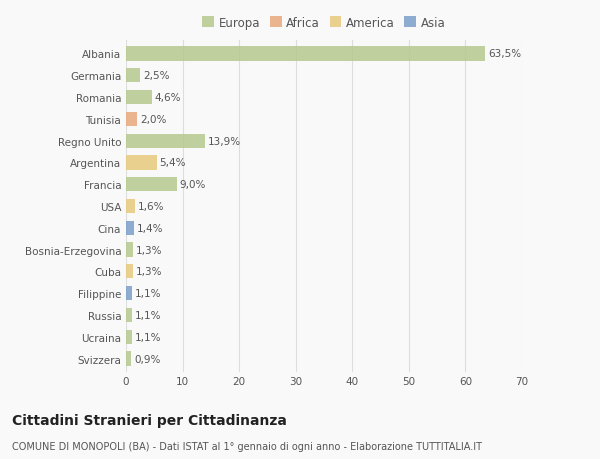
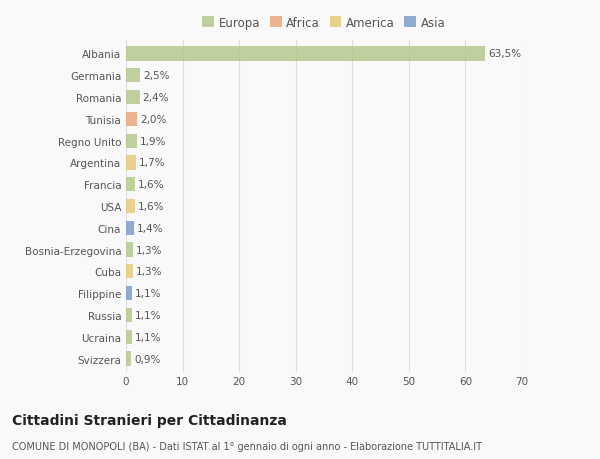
Romania: 4,6% -> 2,4%
Regno Unito: 13,9% -> 1,9%
Argentina: 5,4% -> 1,7%
Francia: 9,0% -> 1,6%
